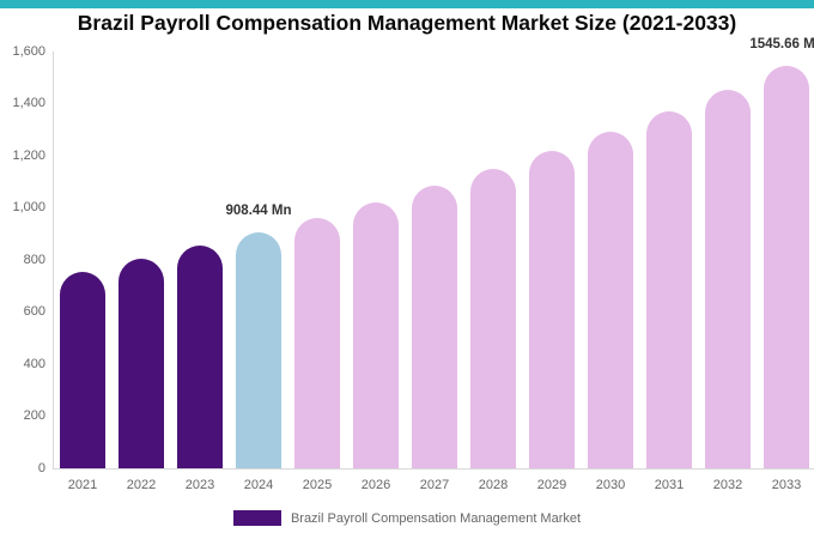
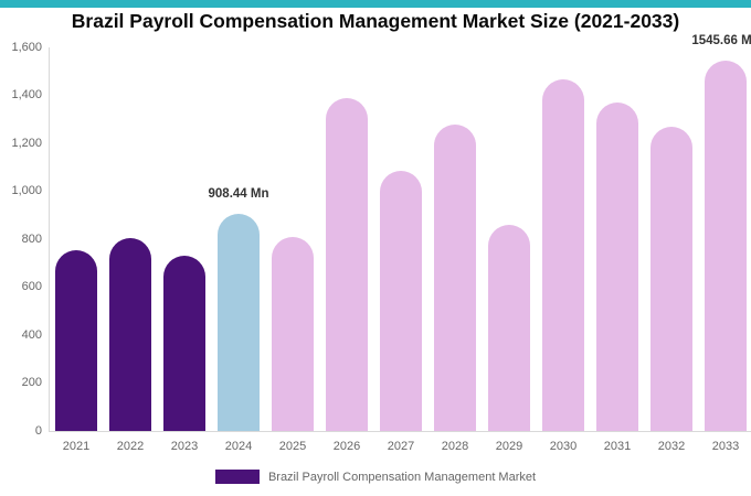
2023: 860 -> 730
2025: 960 -> 810
2026: 1020 -> 1390
2028: 1150 -> 1280
2029: 1220 -> 860
2030: 1290 -> 1470
2032: 1460 -> 1270
